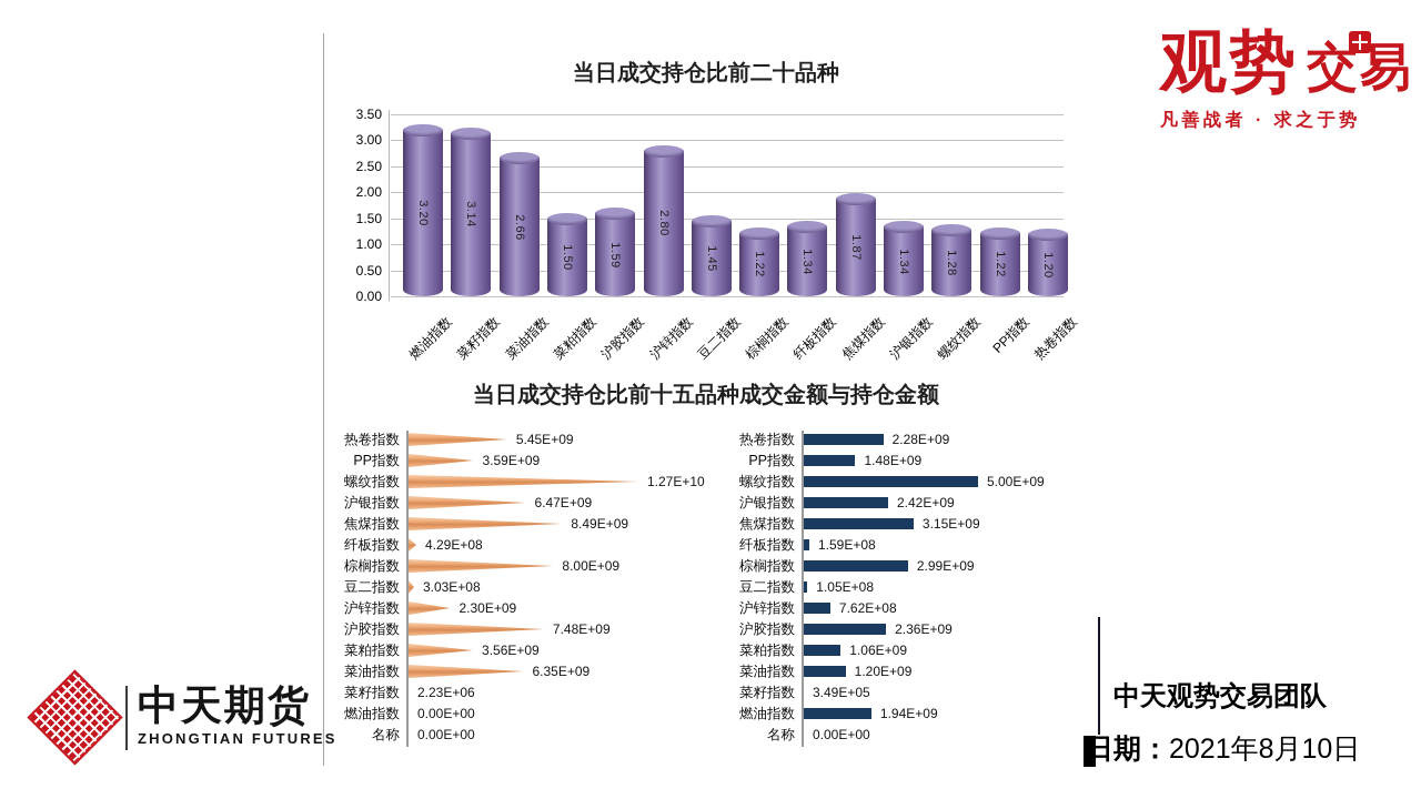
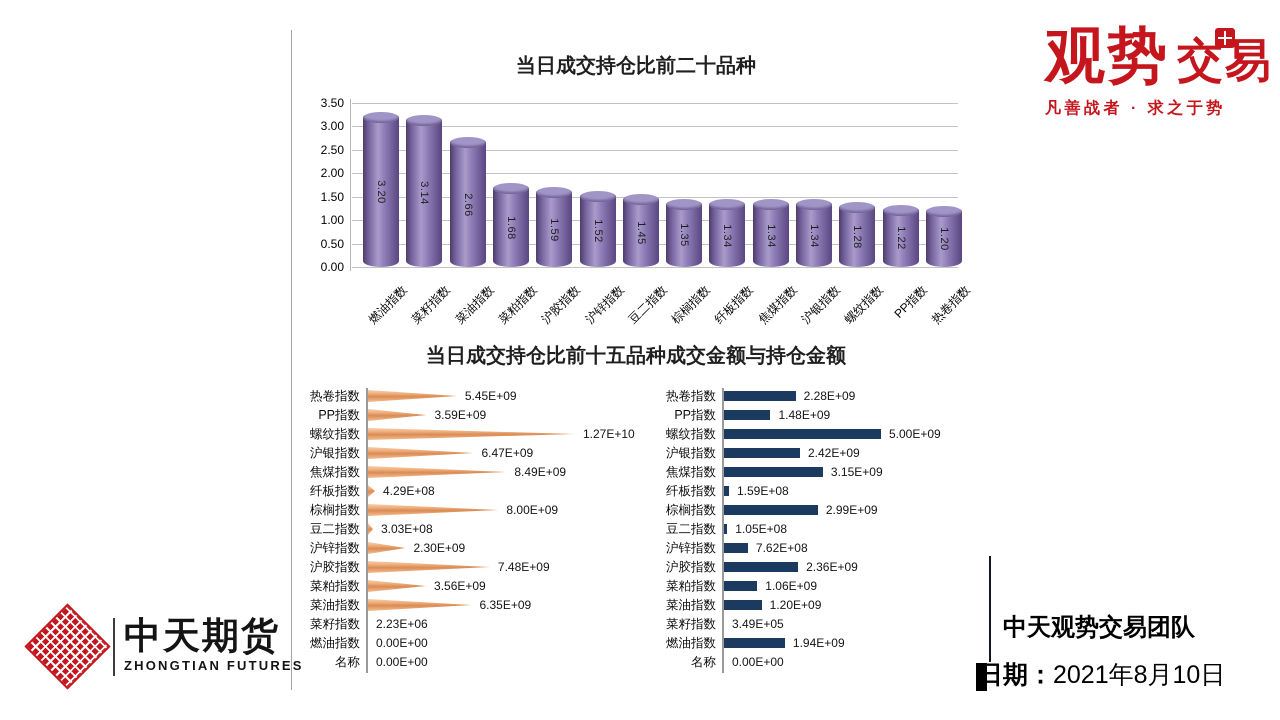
当日成交持仓比前二十品种/菜粕指数: 1.50 -> 1.68
当日成交持仓比前二十品种/沪锌指数: 2.80 -> 1.52
当日成交持仓比前二十品种/棕榈指数: 1.22 -> 1.35
当日成交持仓比前二十品种/焦煤指数: 1.87 -> 1.34
